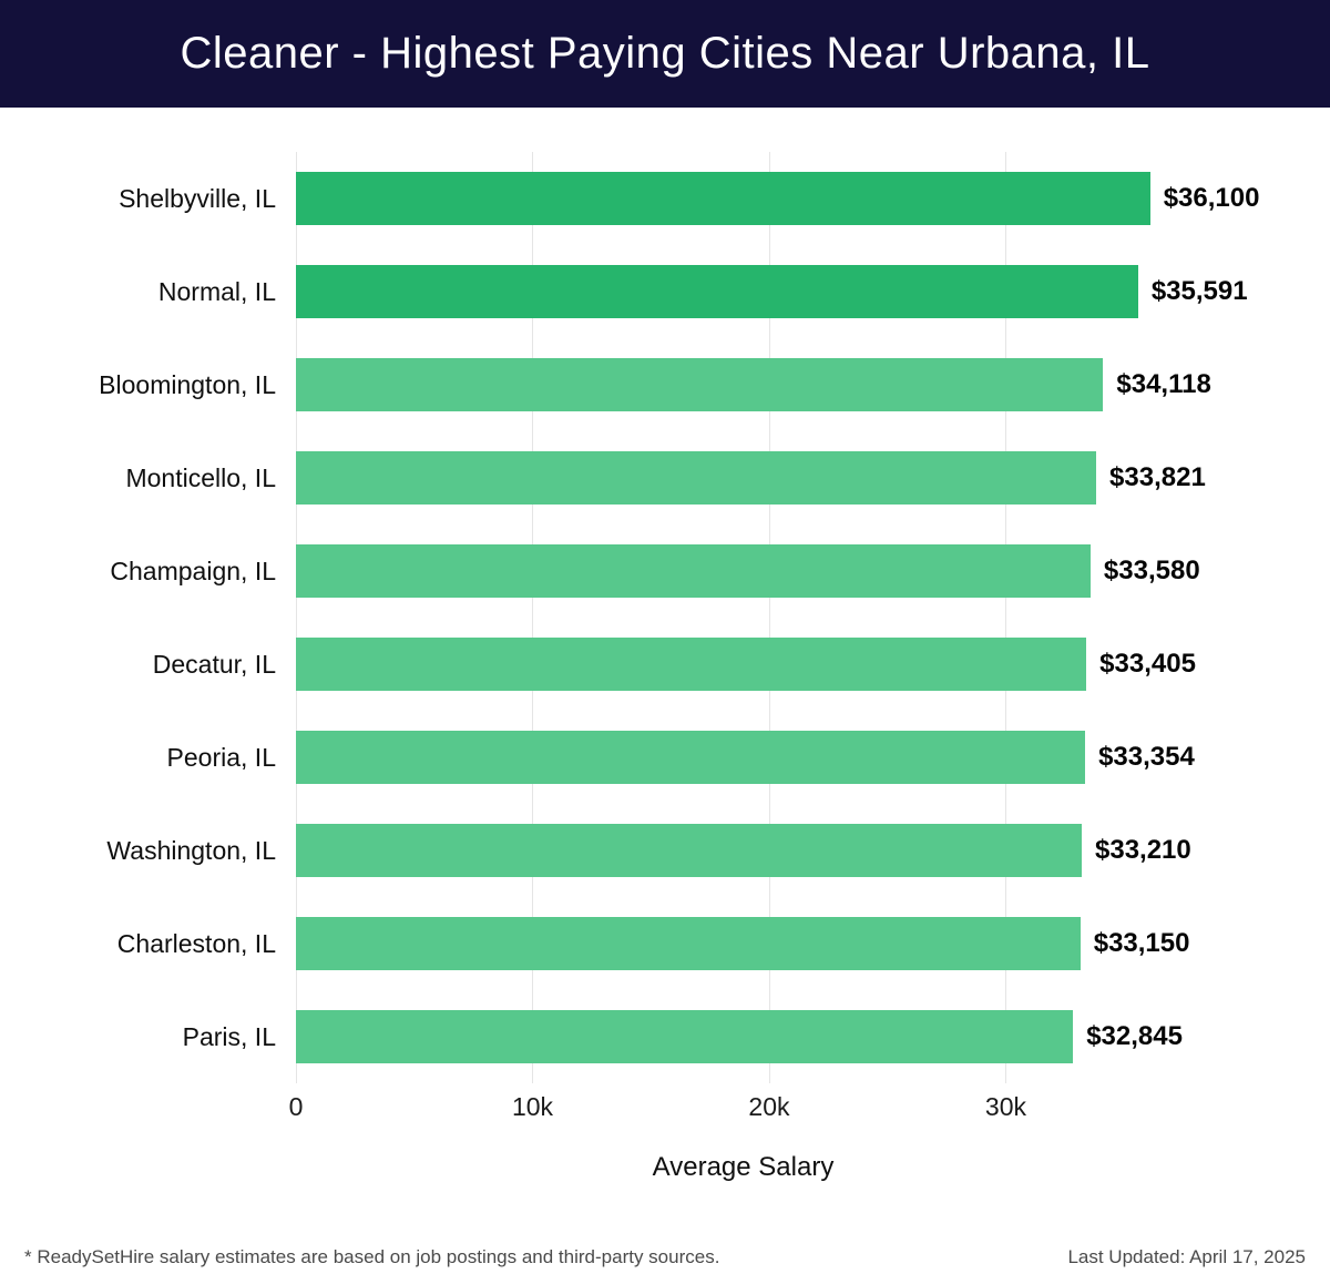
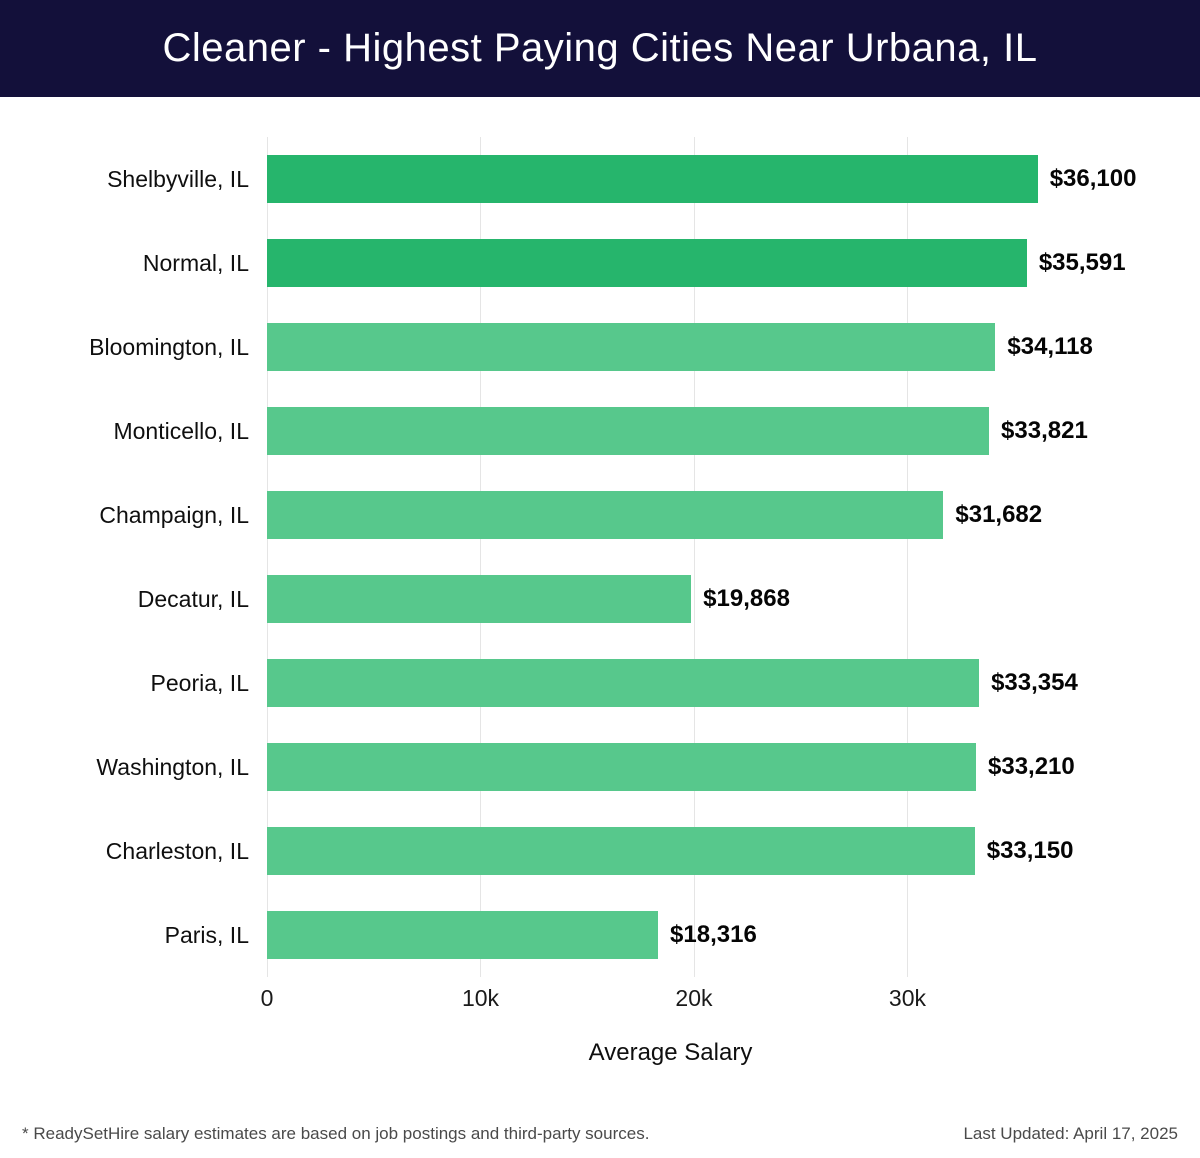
Champaign, IL: $33,580 -> $31,682
Decatur, IL: $33,405 -> $19,868
Paris, IL: $32,845 -> $18,316
